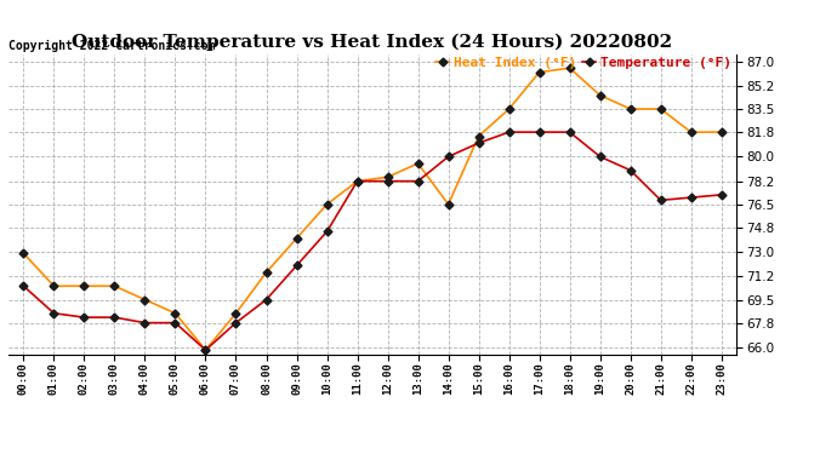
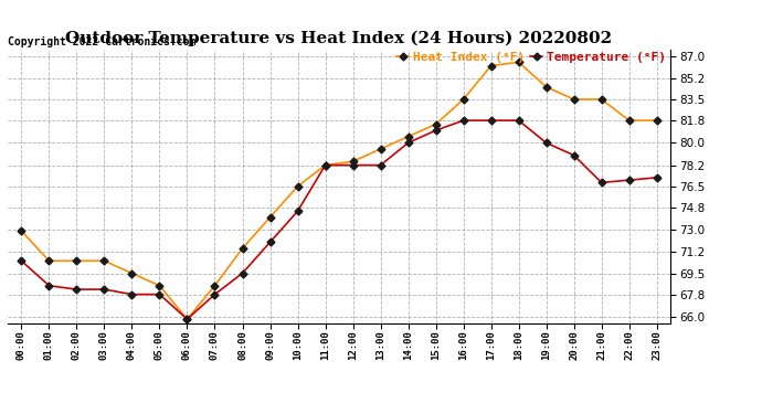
Heat Index (°F)/14:00: 76.5 -> 80.5
